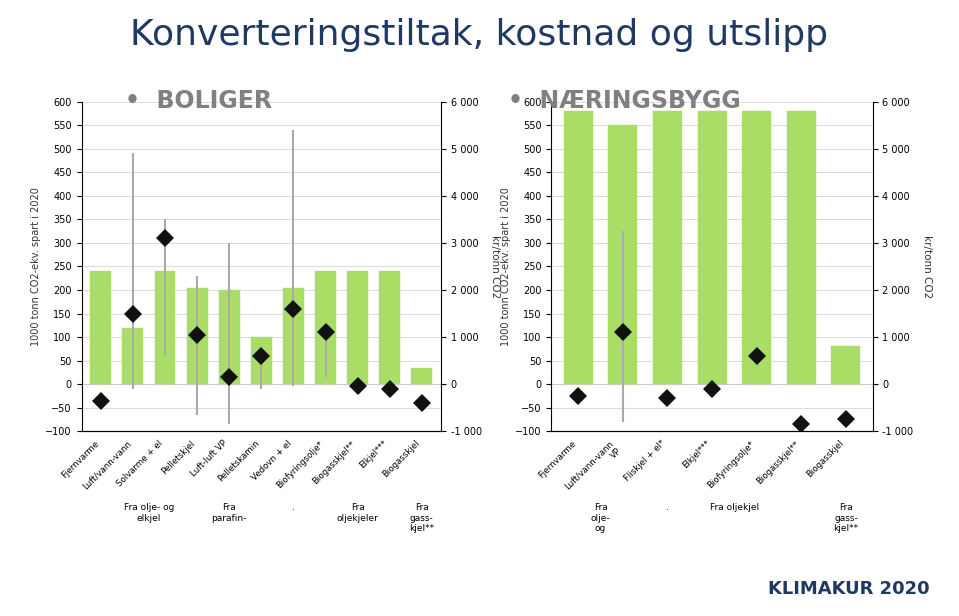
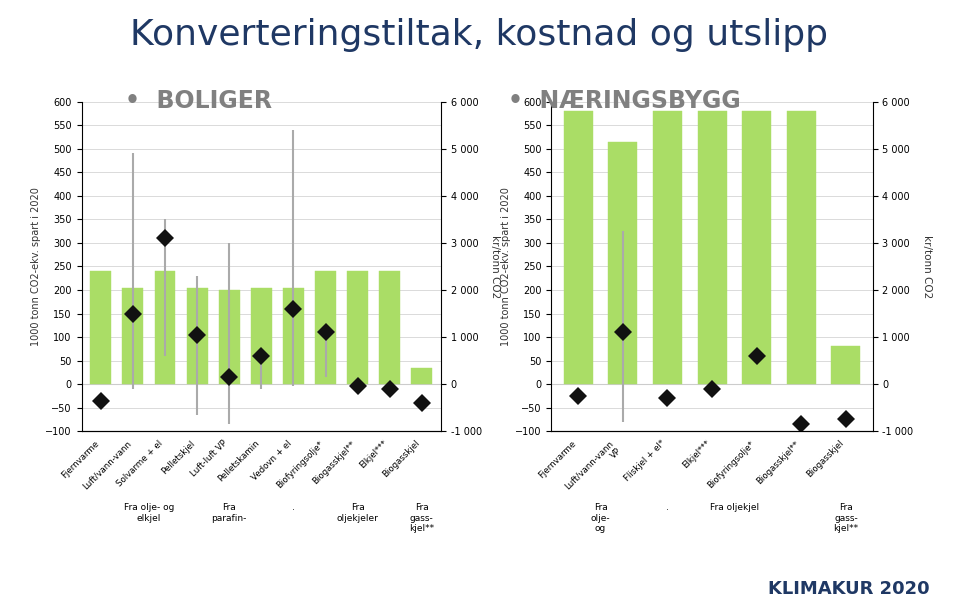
Luft/vann-vann: 120 -> 205
Pelletskamin: 100 -> 205
Luft/vann-vann VP: 550 -> 515
